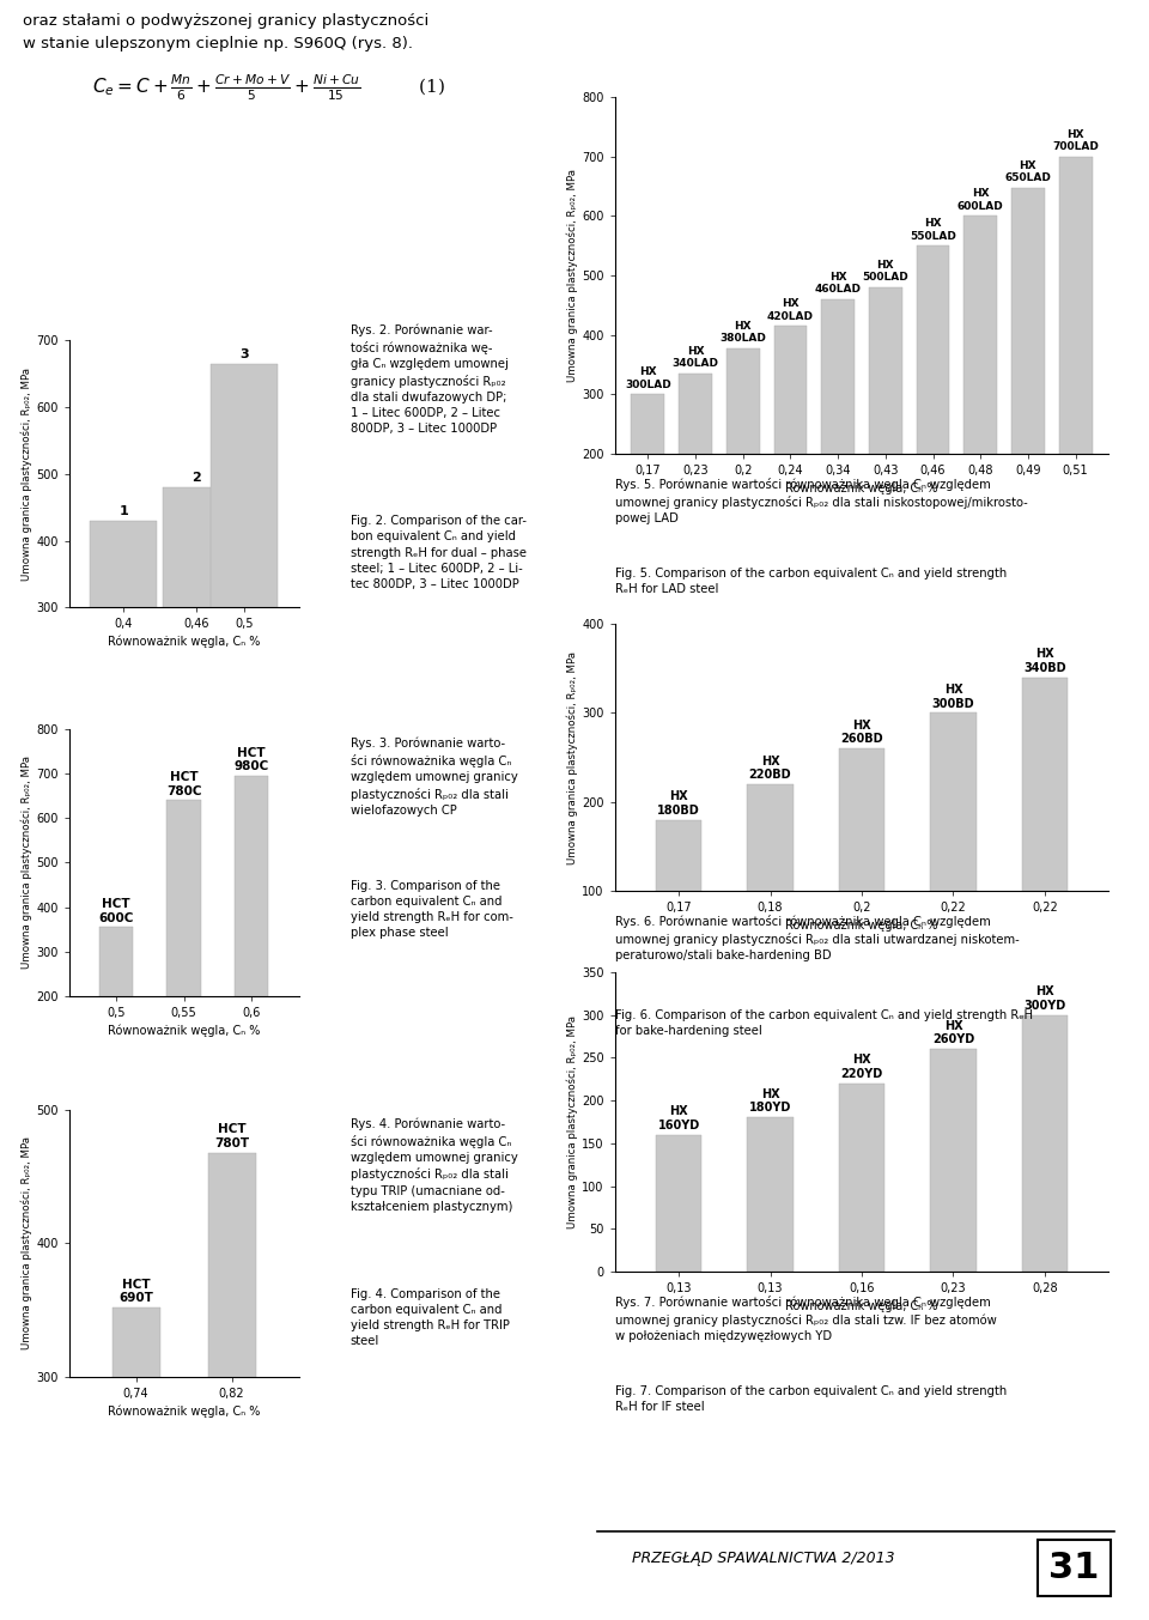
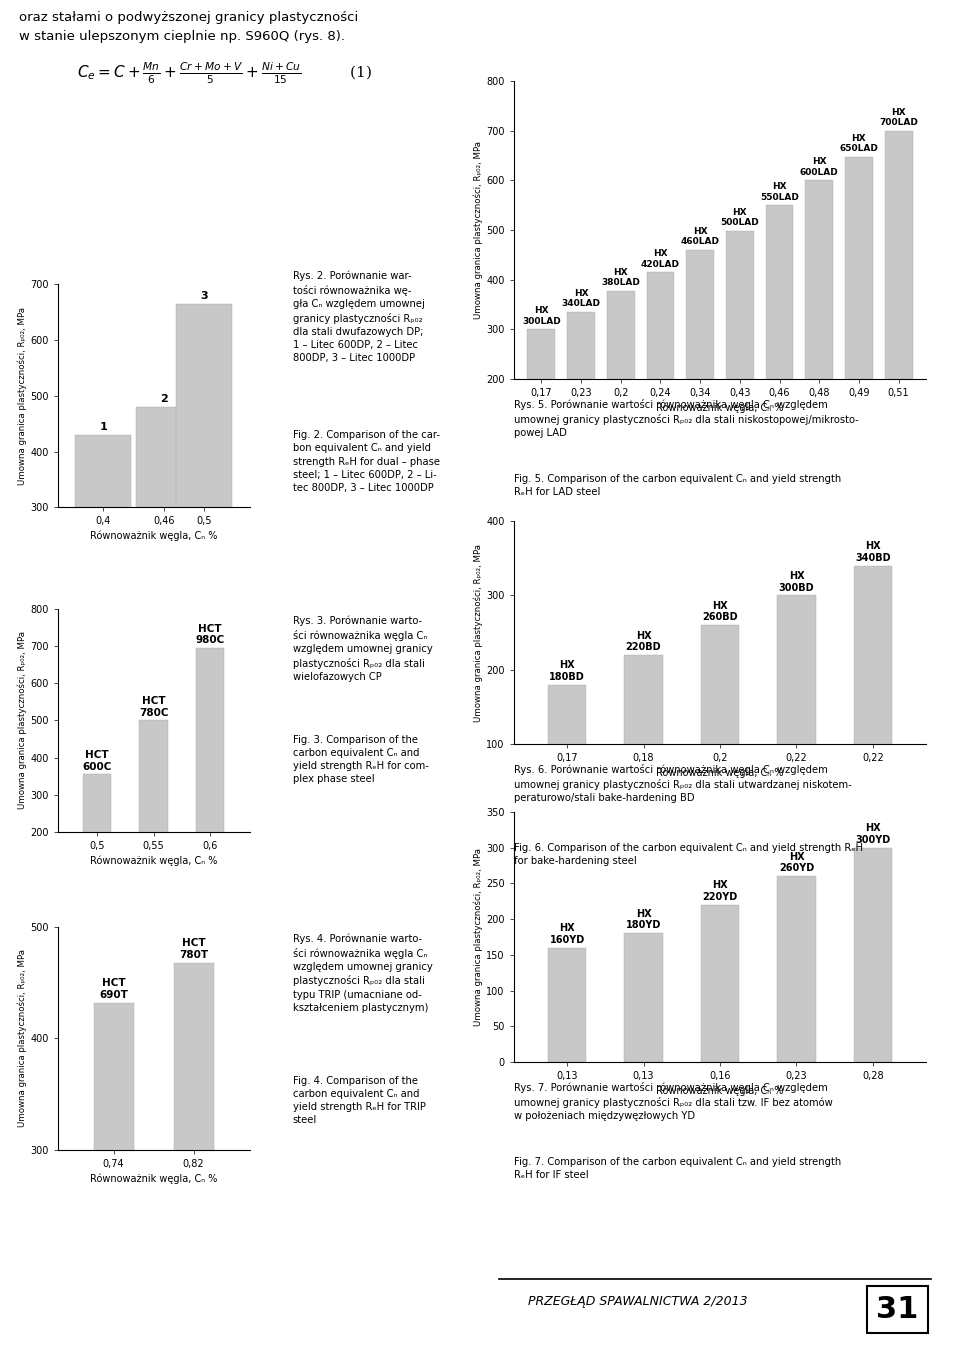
0,43: 480 -> 498
0,55: 640 -> 500
0,74: 352 -> 432
